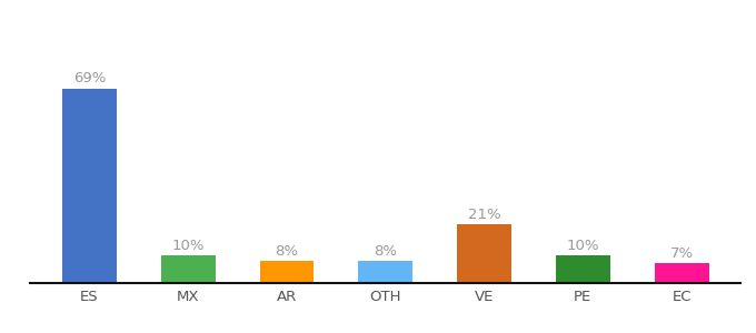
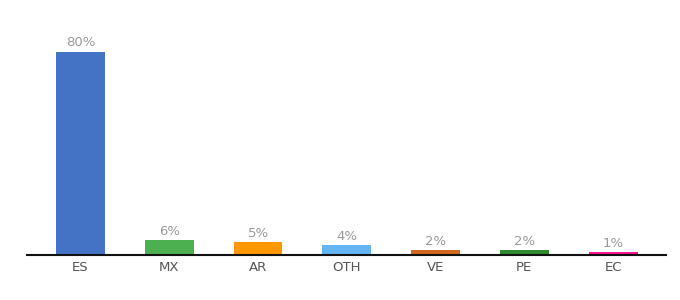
ES: 69% -> 80%
MX: 10% -> 6%
AR: 8% -> 5%
OTH: 8% -> 4%
VE: 21% -> 2%
PE: 10% -> 2%
EC: 7% -> 1%
